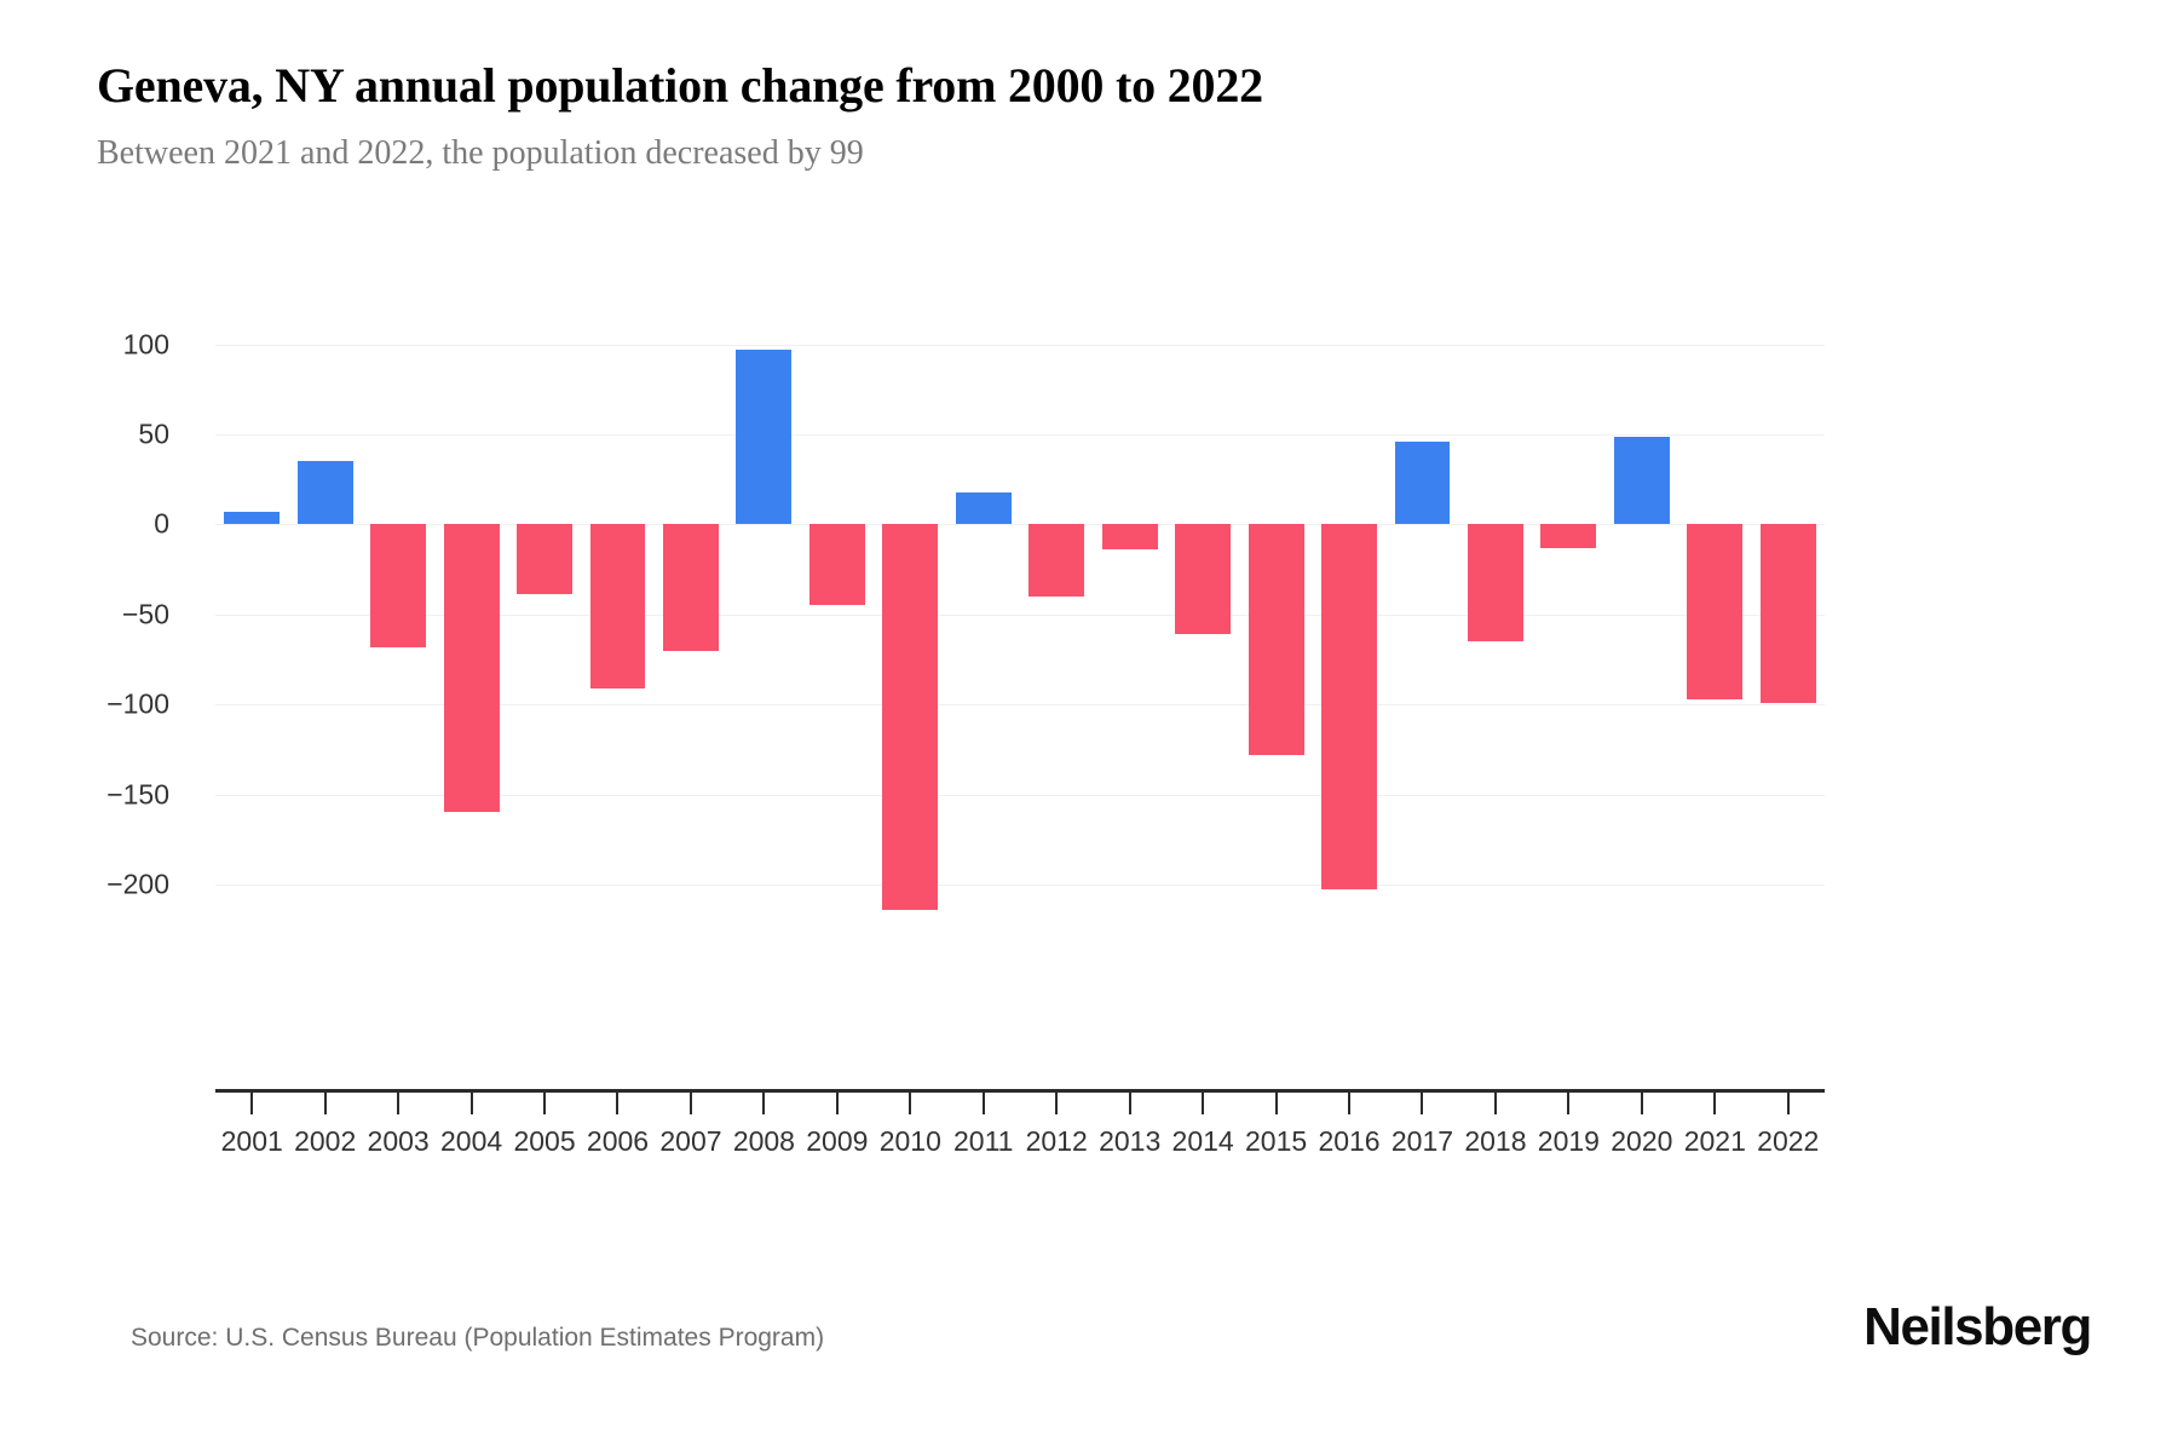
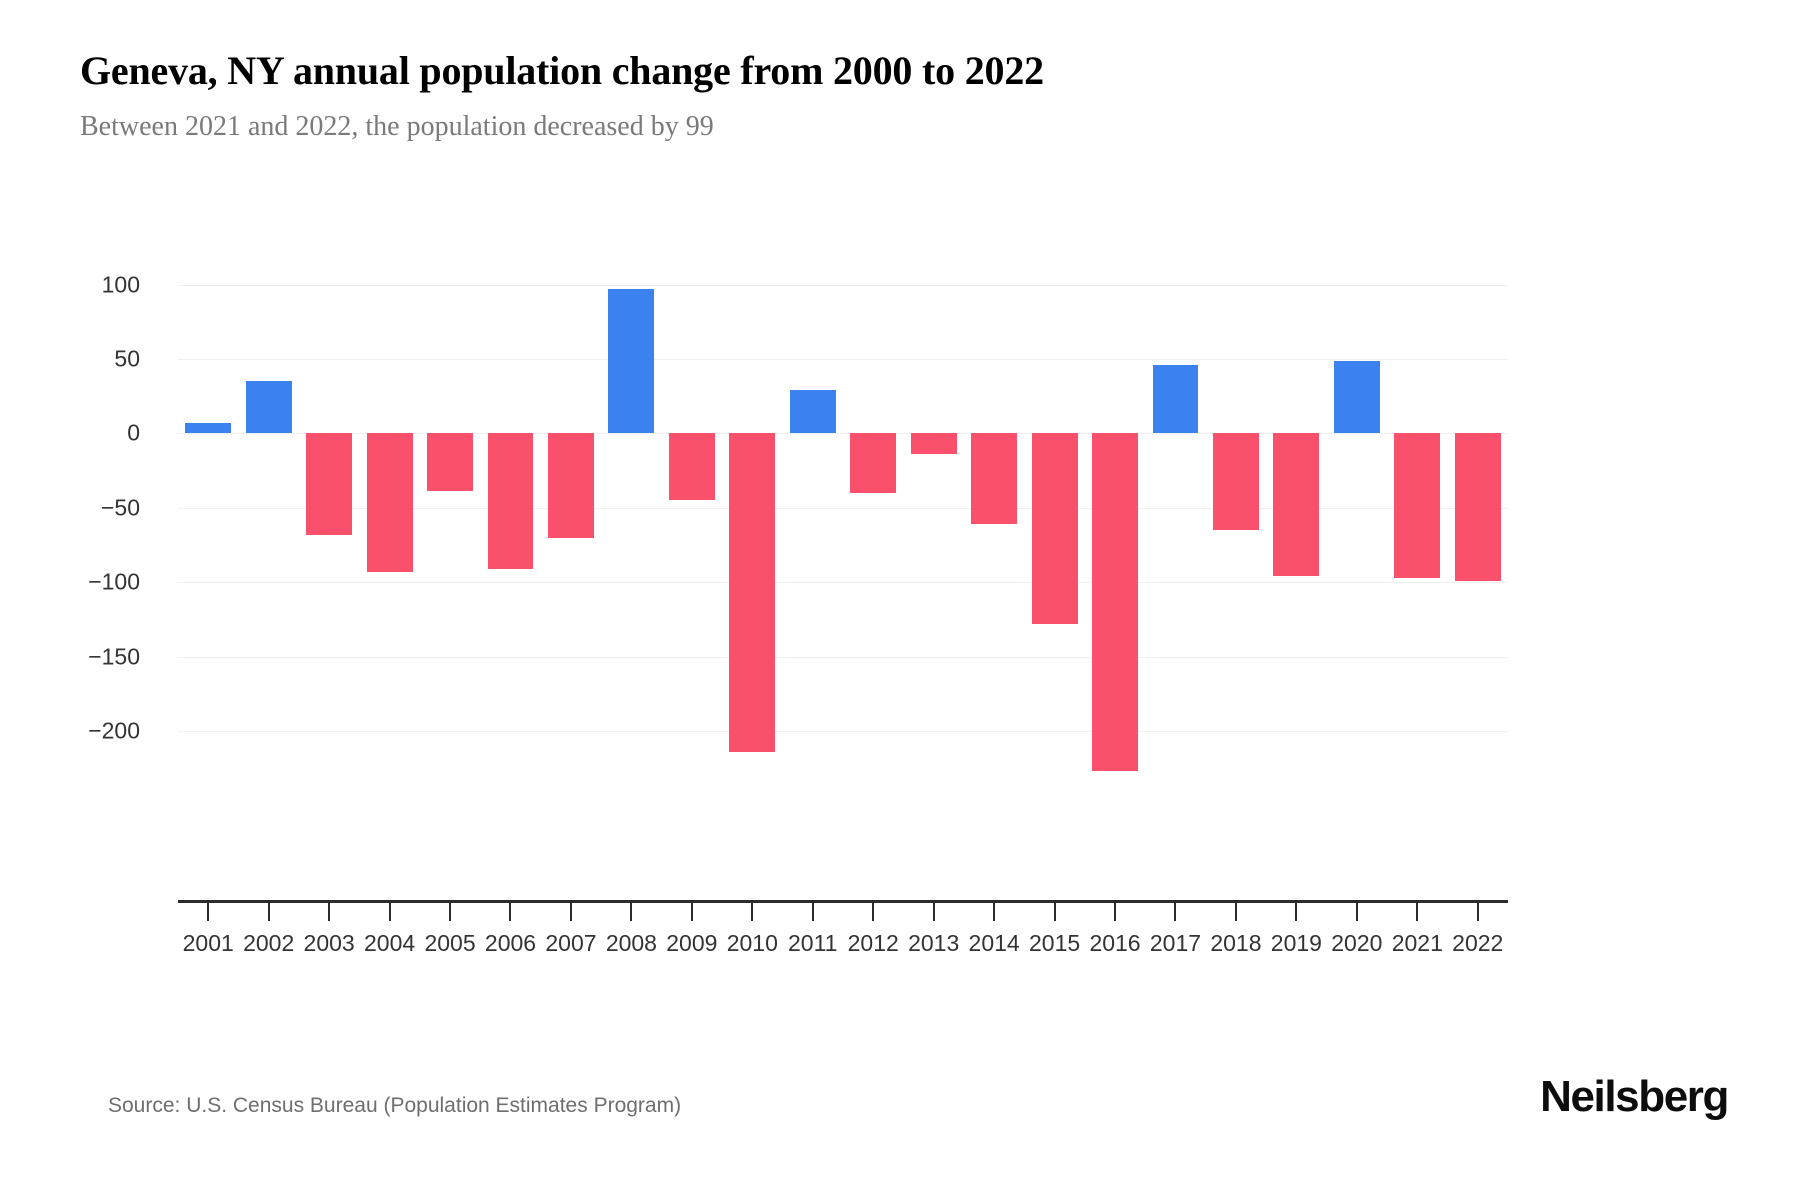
2004: -160 -> -93
2011: 18 -> 29
2016: -203 -> -227
2019: -13 -> -96
